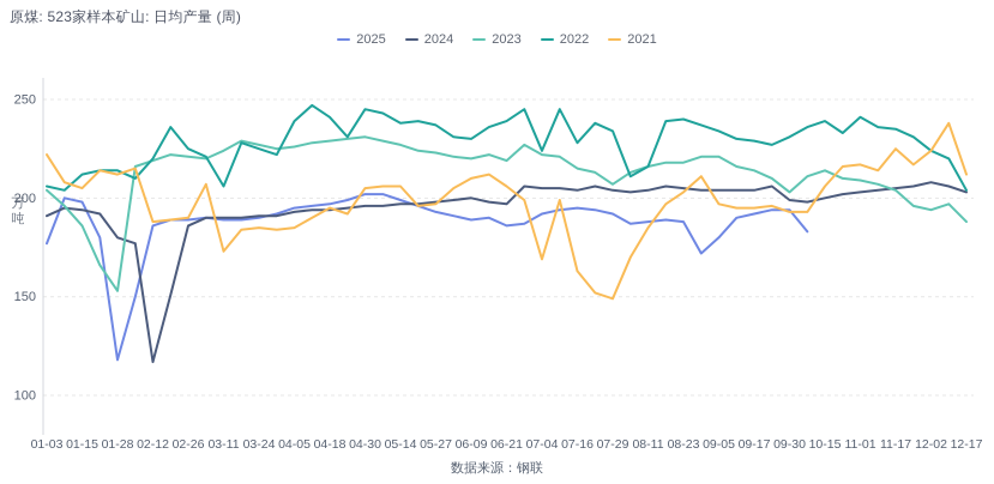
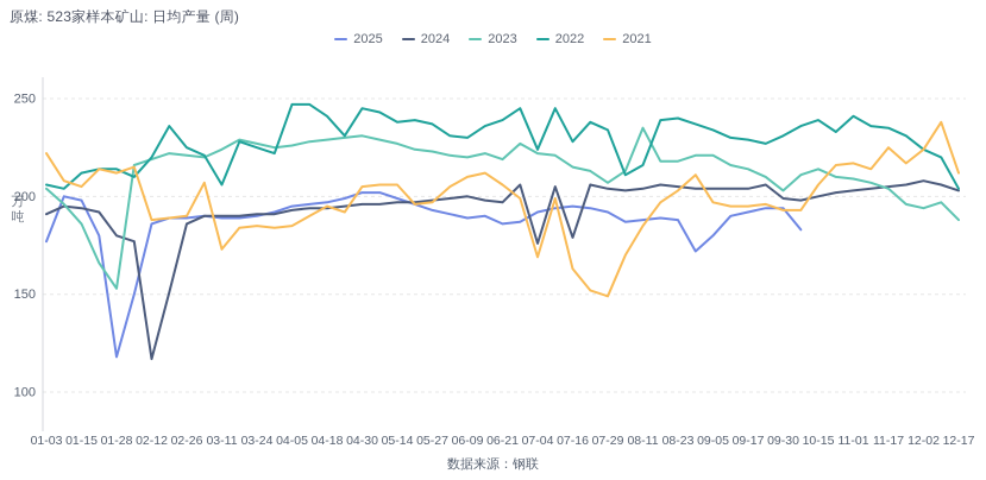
2022/04-05: 239 -> 247
2024/07-04: 205 -> 176
2024/07-16: 204 -> 179
2023/08-11: 216 -> 235
